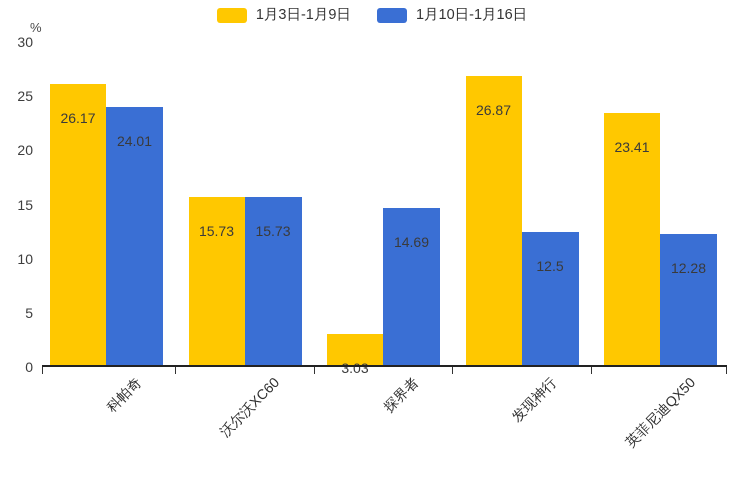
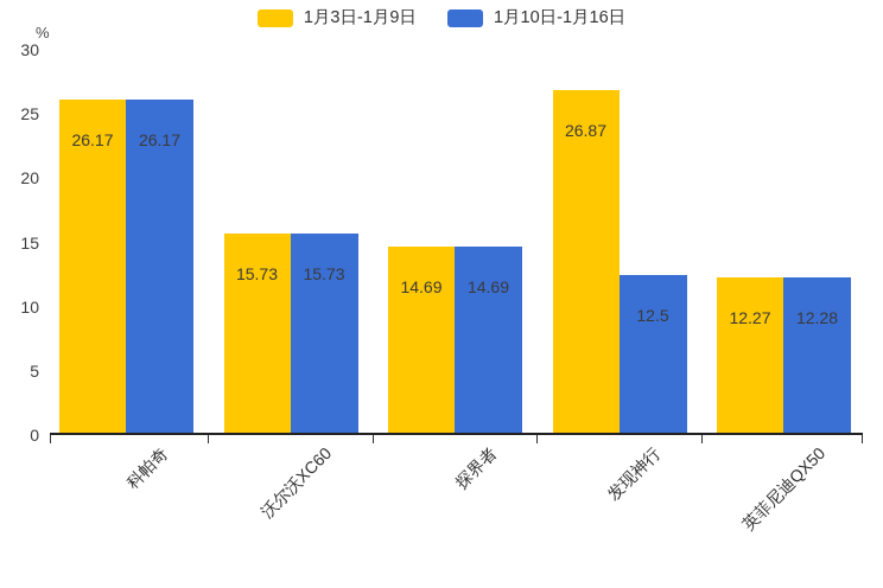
1月10日-1月16日/科帕奇: 24.01 -> 26.17
1月3日-1月9日/探界者: 3.03 -> 14.69
1月3日-1月9日/英菲尼迪QX50: 23.41 -> 12.27
